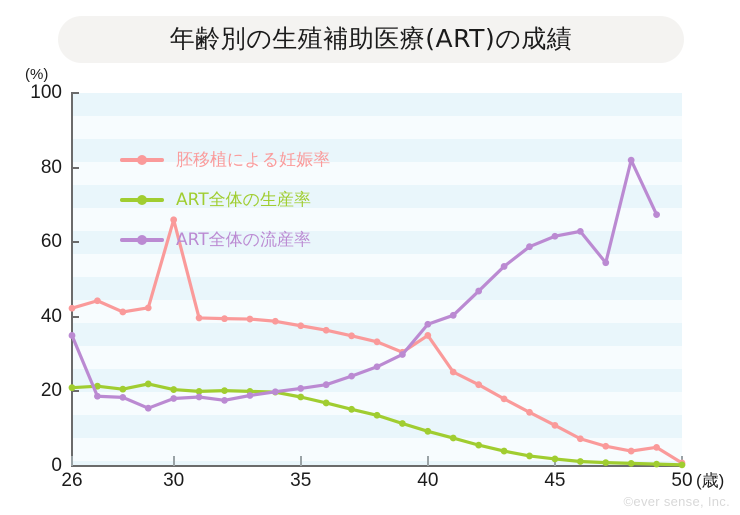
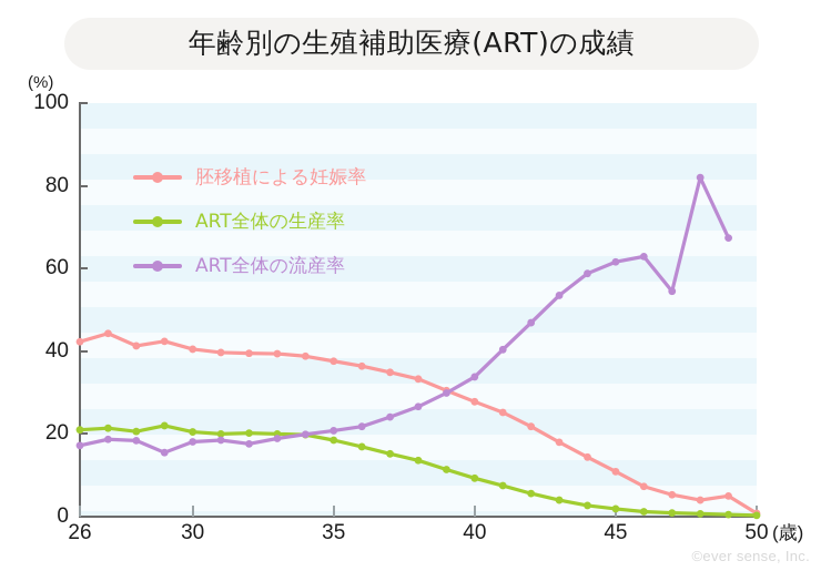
ART全体の流産率/26: 35 -> 17
胚移植による妊娠率/30: 66 -> 40
胚移植による妊娠率/40: 35 -> 28
ART全体の流産率/40: 38 -> 34
